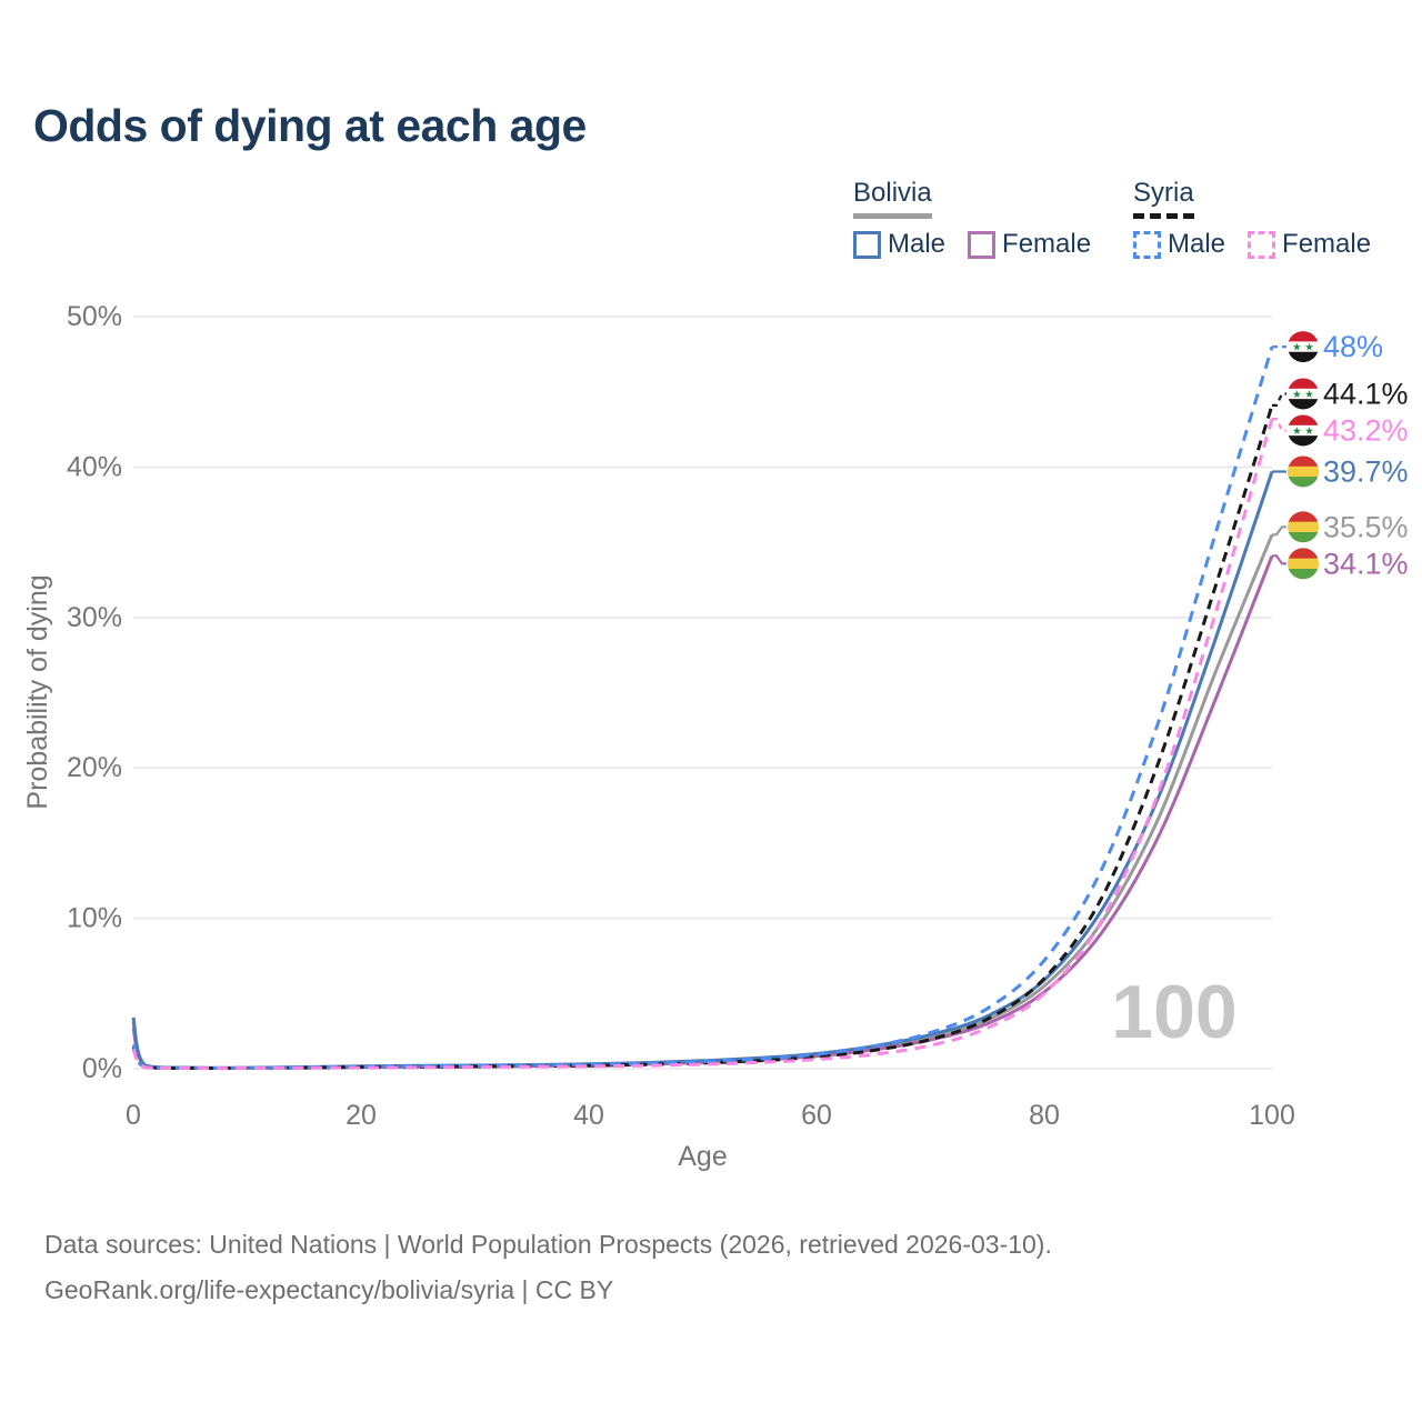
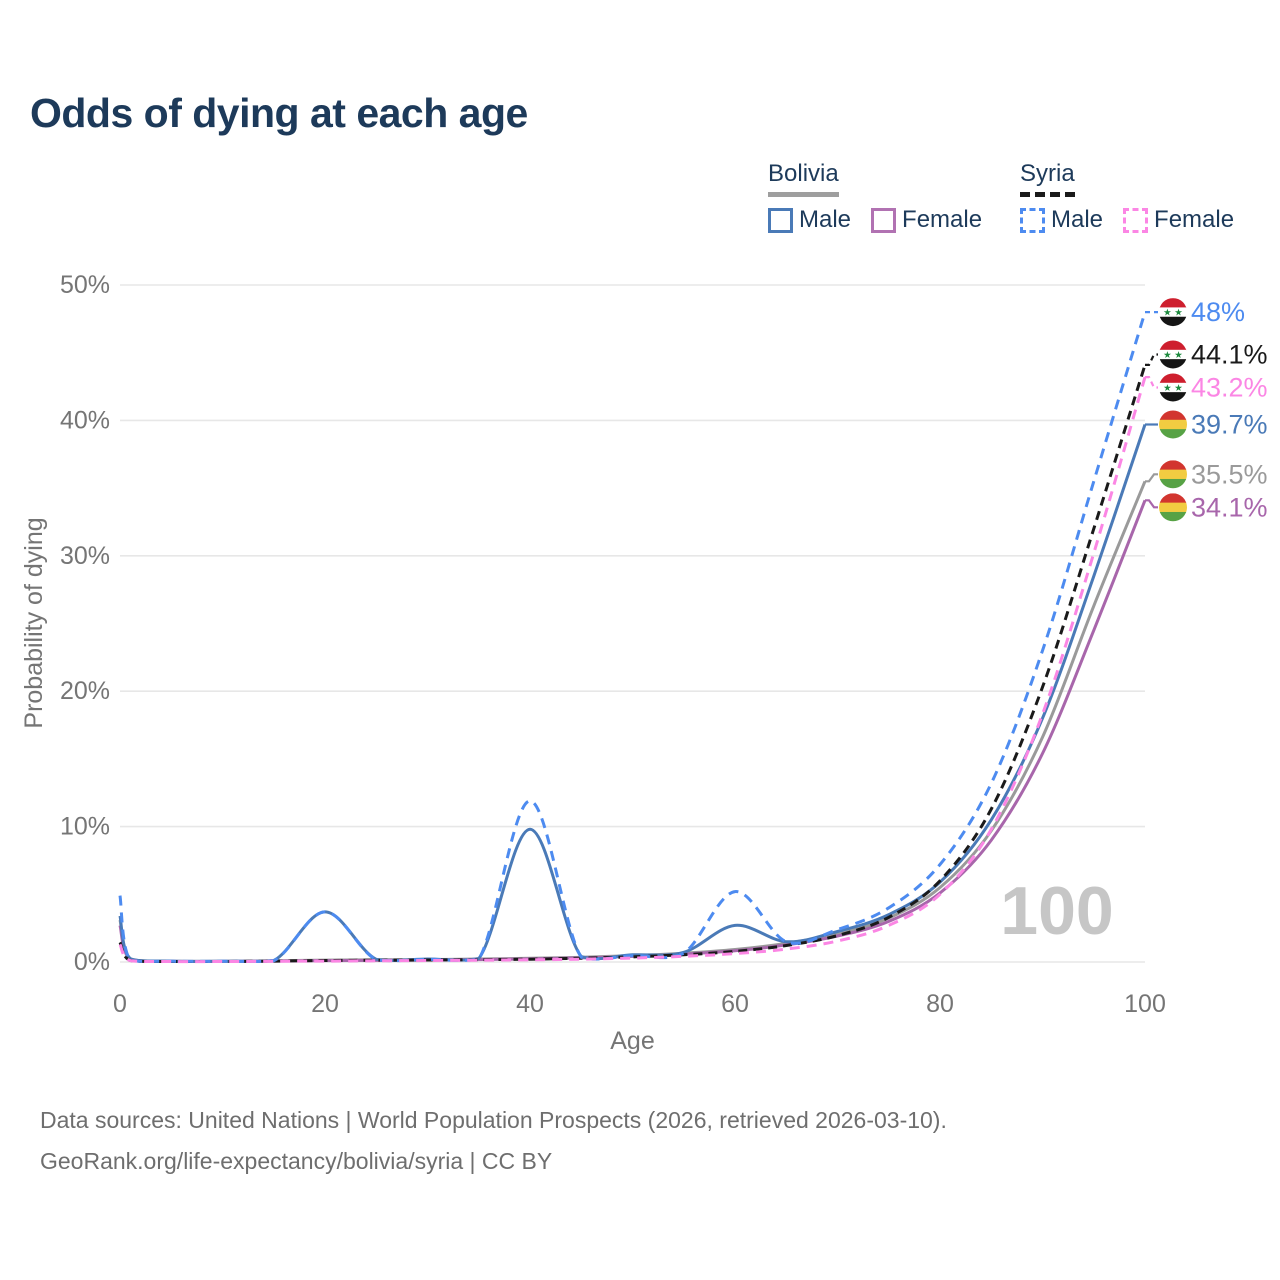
Syria Male/0: 1.6% -> 4.9%
Bolivia Male/20: 0.2% -> 3.7%
Syria Male/20: 0.1% -> 3.7%
Bolivia Male/40: 0.3% -> 9.8%
Syria Male/40: 0.3% -> 11.9%
Bolivia Male/60: 1.0% -> 2.7%
Syria Male/60: 0.9% -> 5.2%
